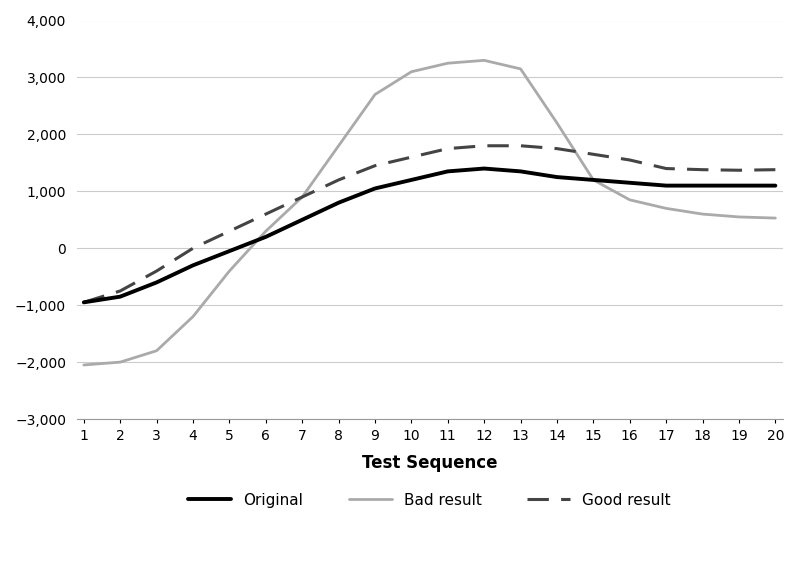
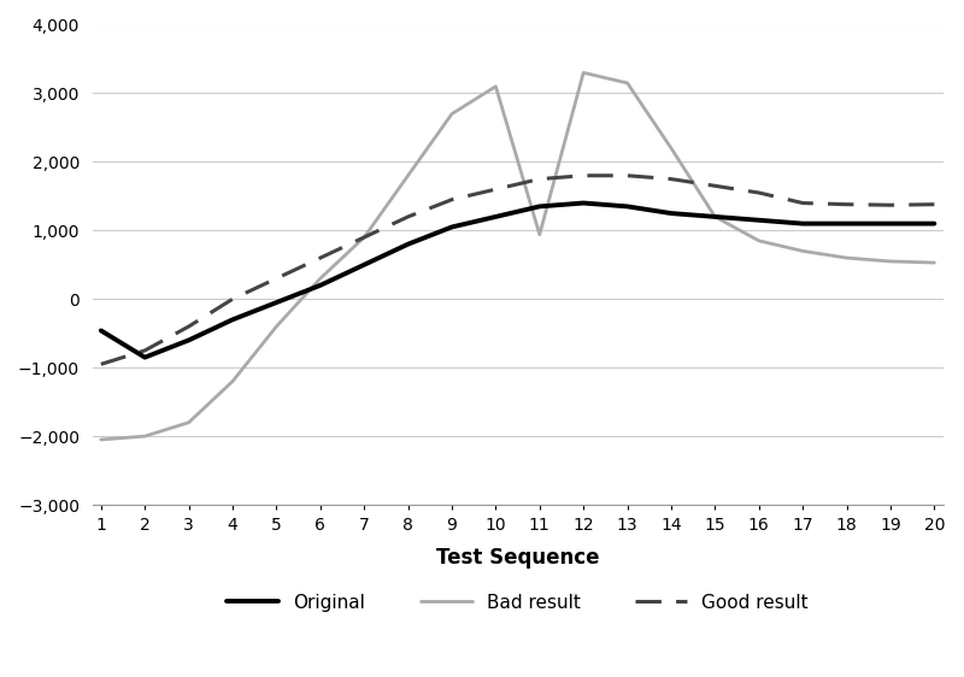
Original/1: -950 -> -460
Bad result/11: 3,250 -> 940
